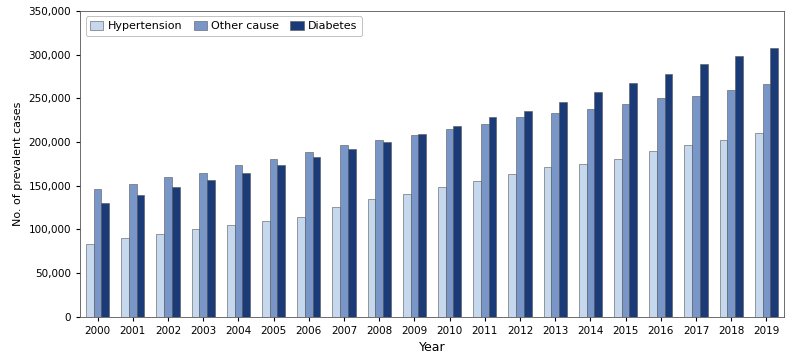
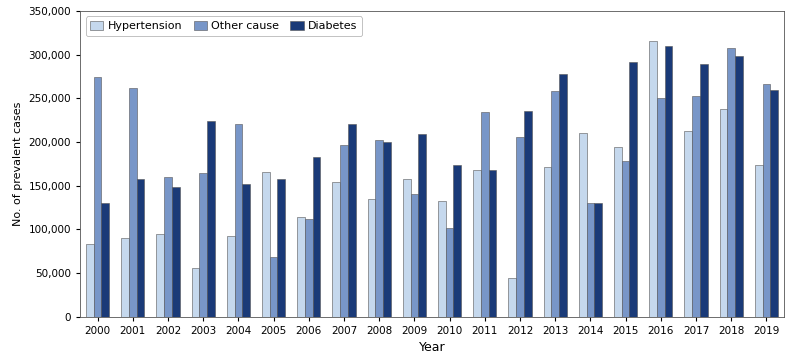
Other cause/2000: 146,000 -> 274,000
Other cause/2001: 152,000 -> 262,000
Diabetes/2001: 139,000 -> 158,000
Hypertension/2003: 100,000 -> 56,000
Diabetes/2003: 156,000 -> 224,000
Hypertension/2004: 105,000 -> 92,000
Other cause/2004: 174,000 -> 220,000
Diabetes/2004: 165,000 -> 152,000
Hypertension/2005: 110,000 -> 166,000
Other cause/2005: 181,000 -> 68,000
Diabetes/2005: 174,000 -> 158,000
Other cause/2006: 189,000 -> 112,000
Hypertension/2007: 126,000 -> 154,000
Diabetes/2007: 192,000 -> 220,000
Hypertension/2009: 140,000 -> 158,000
Other cause/2009: 208,000 -> 140,000
Hypertension/2010: 148,000 -> 132,000
Other cause/2010: 215,000 -> 102,000
Diabetes/2010: 218,000 -> 174,000
Hypertension/2011: 155,000 -> 168,000
Other cause/2011: 221,000 -> 234,000
Diabetes/2011: 228,000 -> 168,000
Hypertension/2012: 163,000 -> 44,000
Other cause/2012: 228,000 -> 206,000
Other cause/2013: 233,000 -> 258,000
Diabetes/2013: 246,000 -> 278,000
Hypertension/2014: 175,000 -> 210,000
Other cause/2014: 238,000 -> 130,000
Diabetes/2014: 257,000 -> 130,000
Hypertension/2015: 180,000 -> 194,000
Other cause/2015: 244,000 -> 178,000
Diabetes/2015: 267,000 -> 292,000
Hypertension/2016: 190,000 -> 316,000
Diabetes/2016: 278,000 -> 310,000
Hypertension/2017: 196,000 -> 212,000
Hypertension/2018: 202,000 -> 238,000
Other cause/2018: 259,000 -> 308,000
Hypertension/2019: 210,000 -> 174,000
Diabetes/2019: 307,000 -> 260,000
